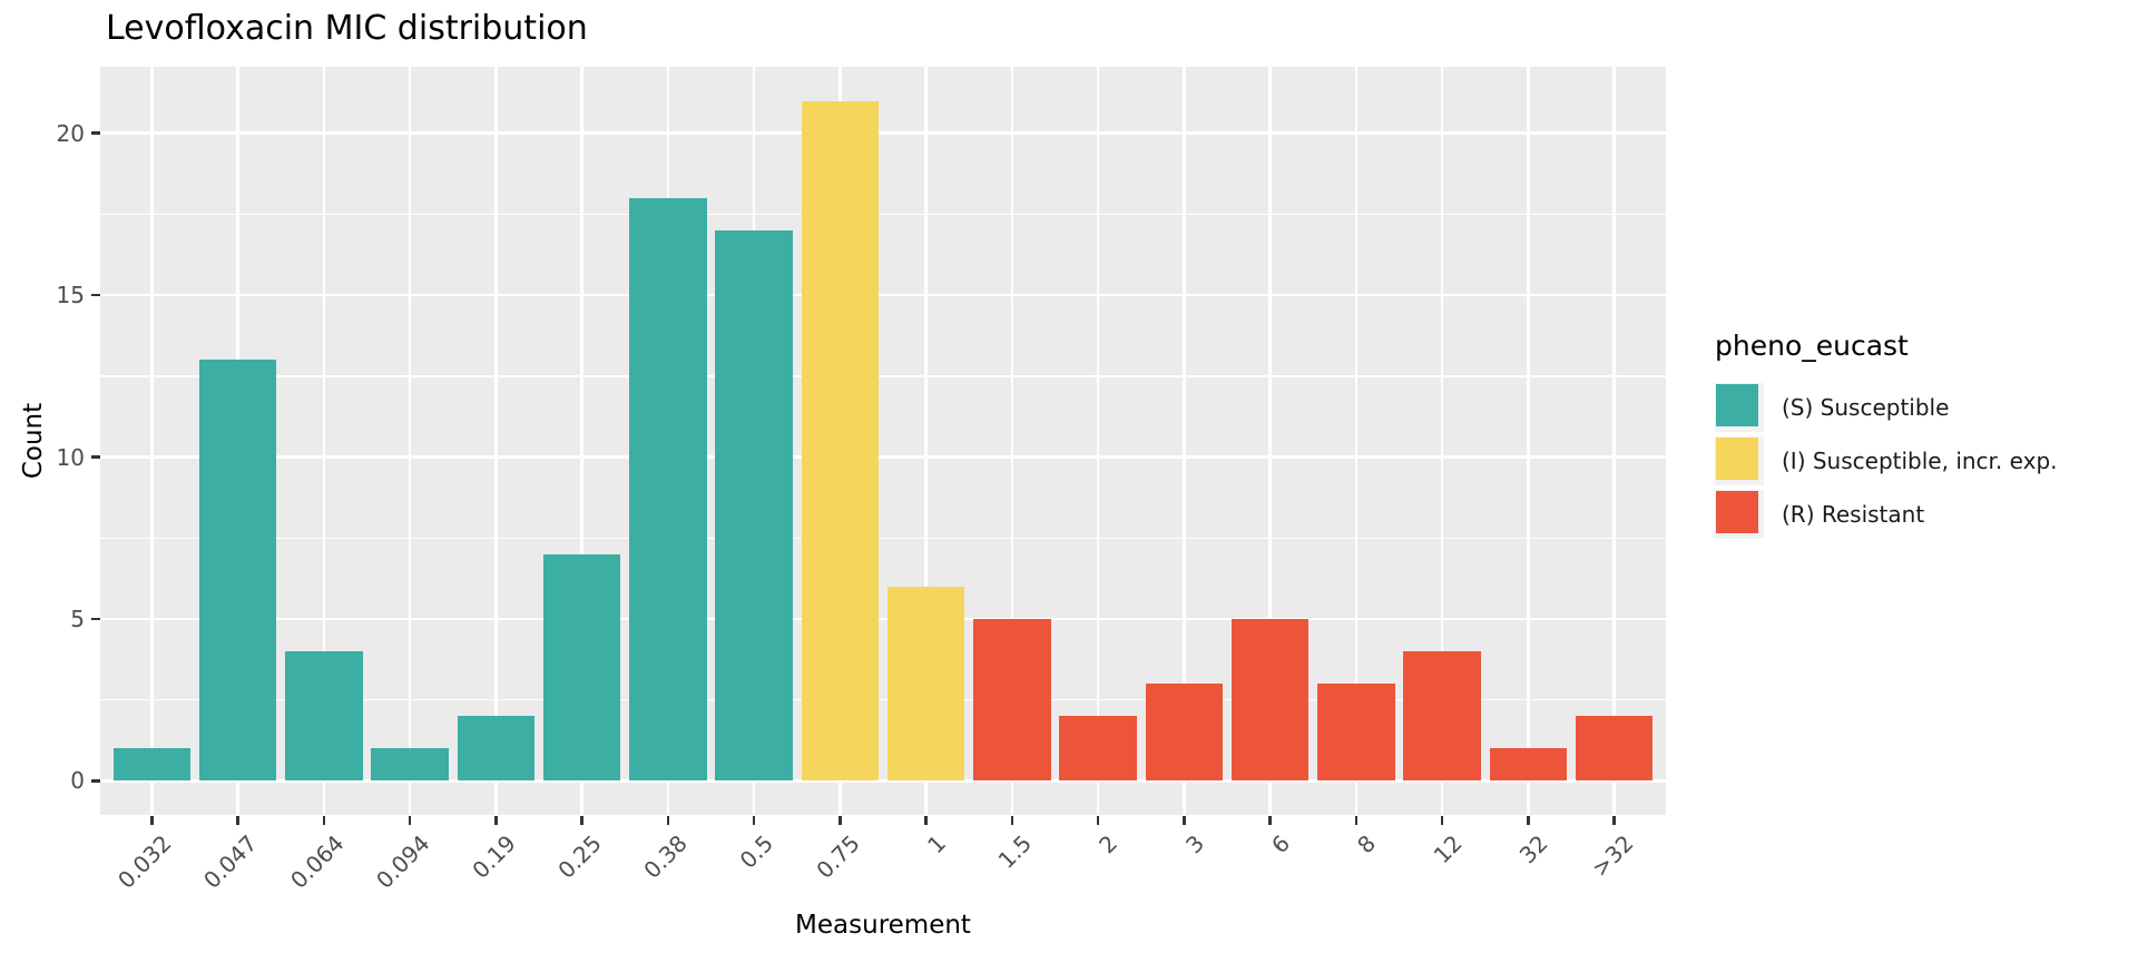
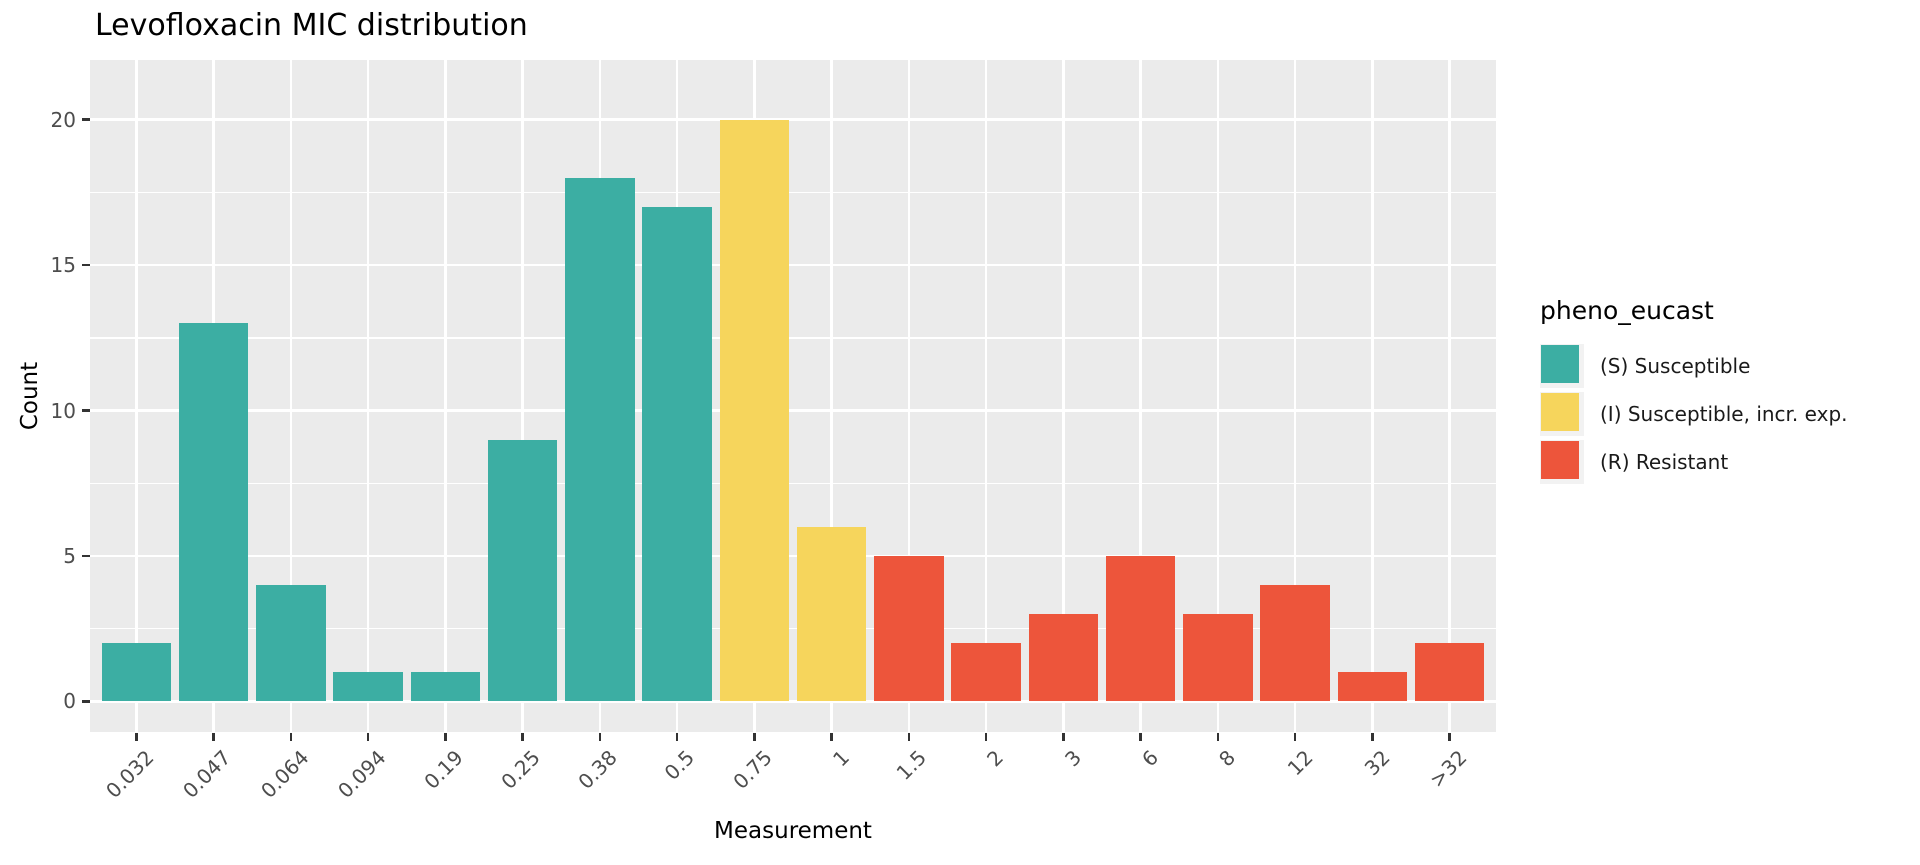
0.032: 1 -> 2
0.19: 2 -> 1
0.25: 7 -> 9
0.75: 21 -> 20
